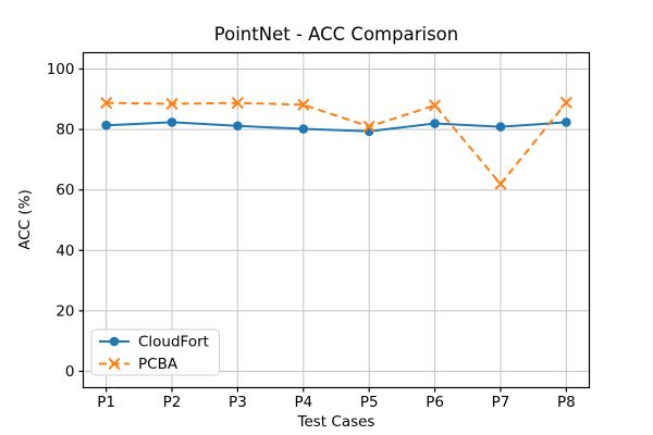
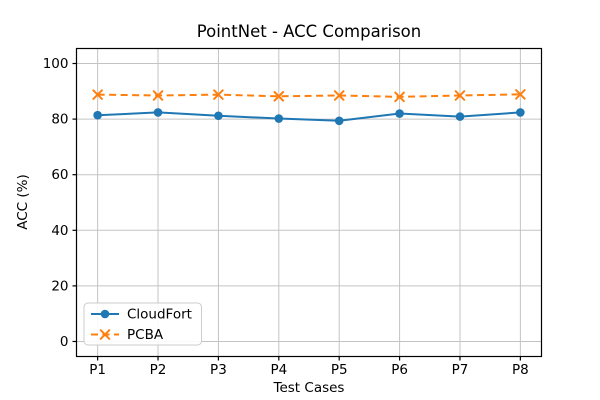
PCBA/P5: 81 -> 88
PCBA/P7: 62 -> 88
